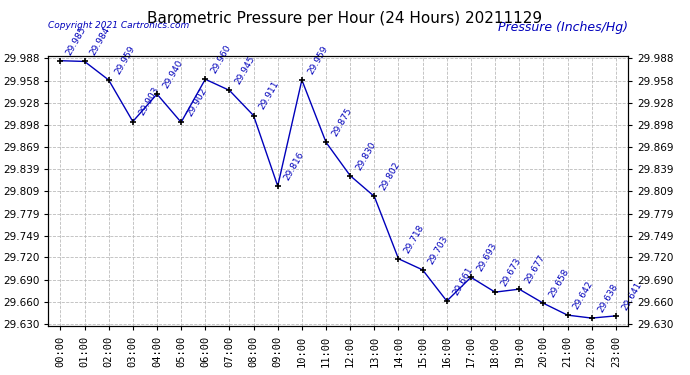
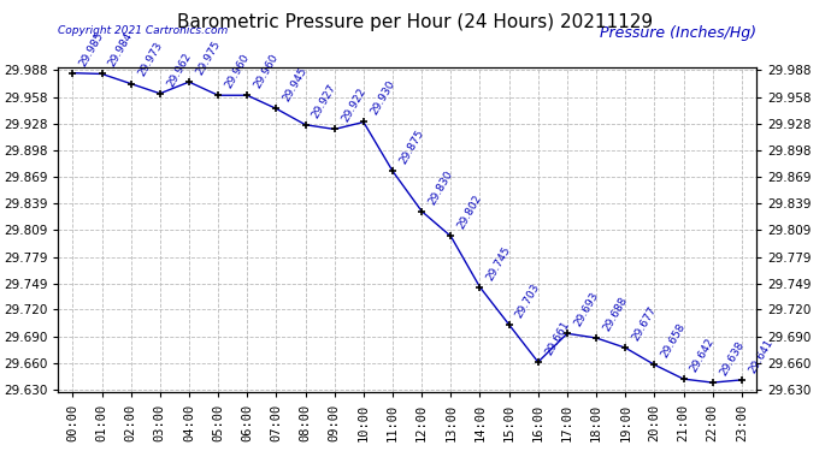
02:00: 29.959 -> 29.973
03:00: 29.903 -> 29.962
04:00: 29.940 -> 29.975
05:00: 29.902 -> 29.960
08:00: 29.911 -> 29.927
09:00: 29.816 -> 29.922
10:00: 29.959 -> 29.930
14:00: 29.718 -> 29.745
18:00: 29.673 -> 29.688
